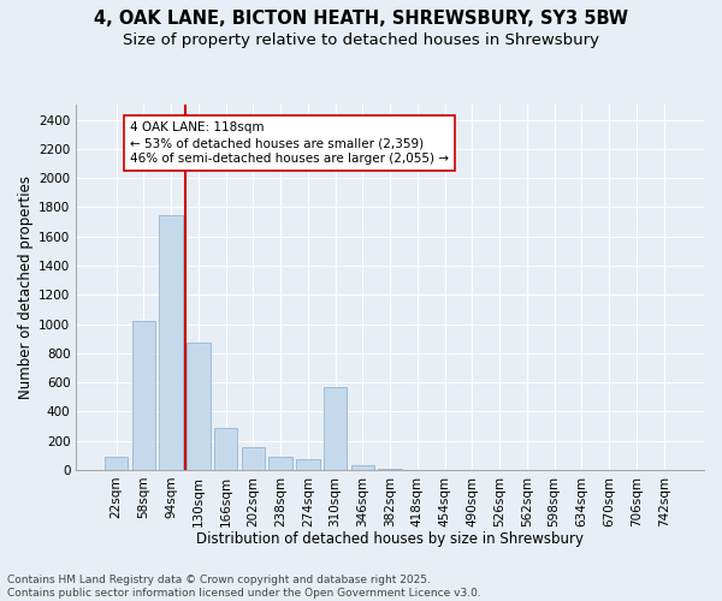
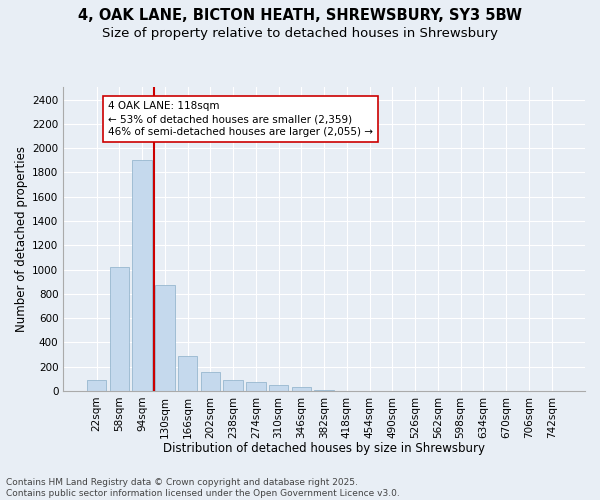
94sqm: 1750 -> 1900
310sqm: 570 -> 50
